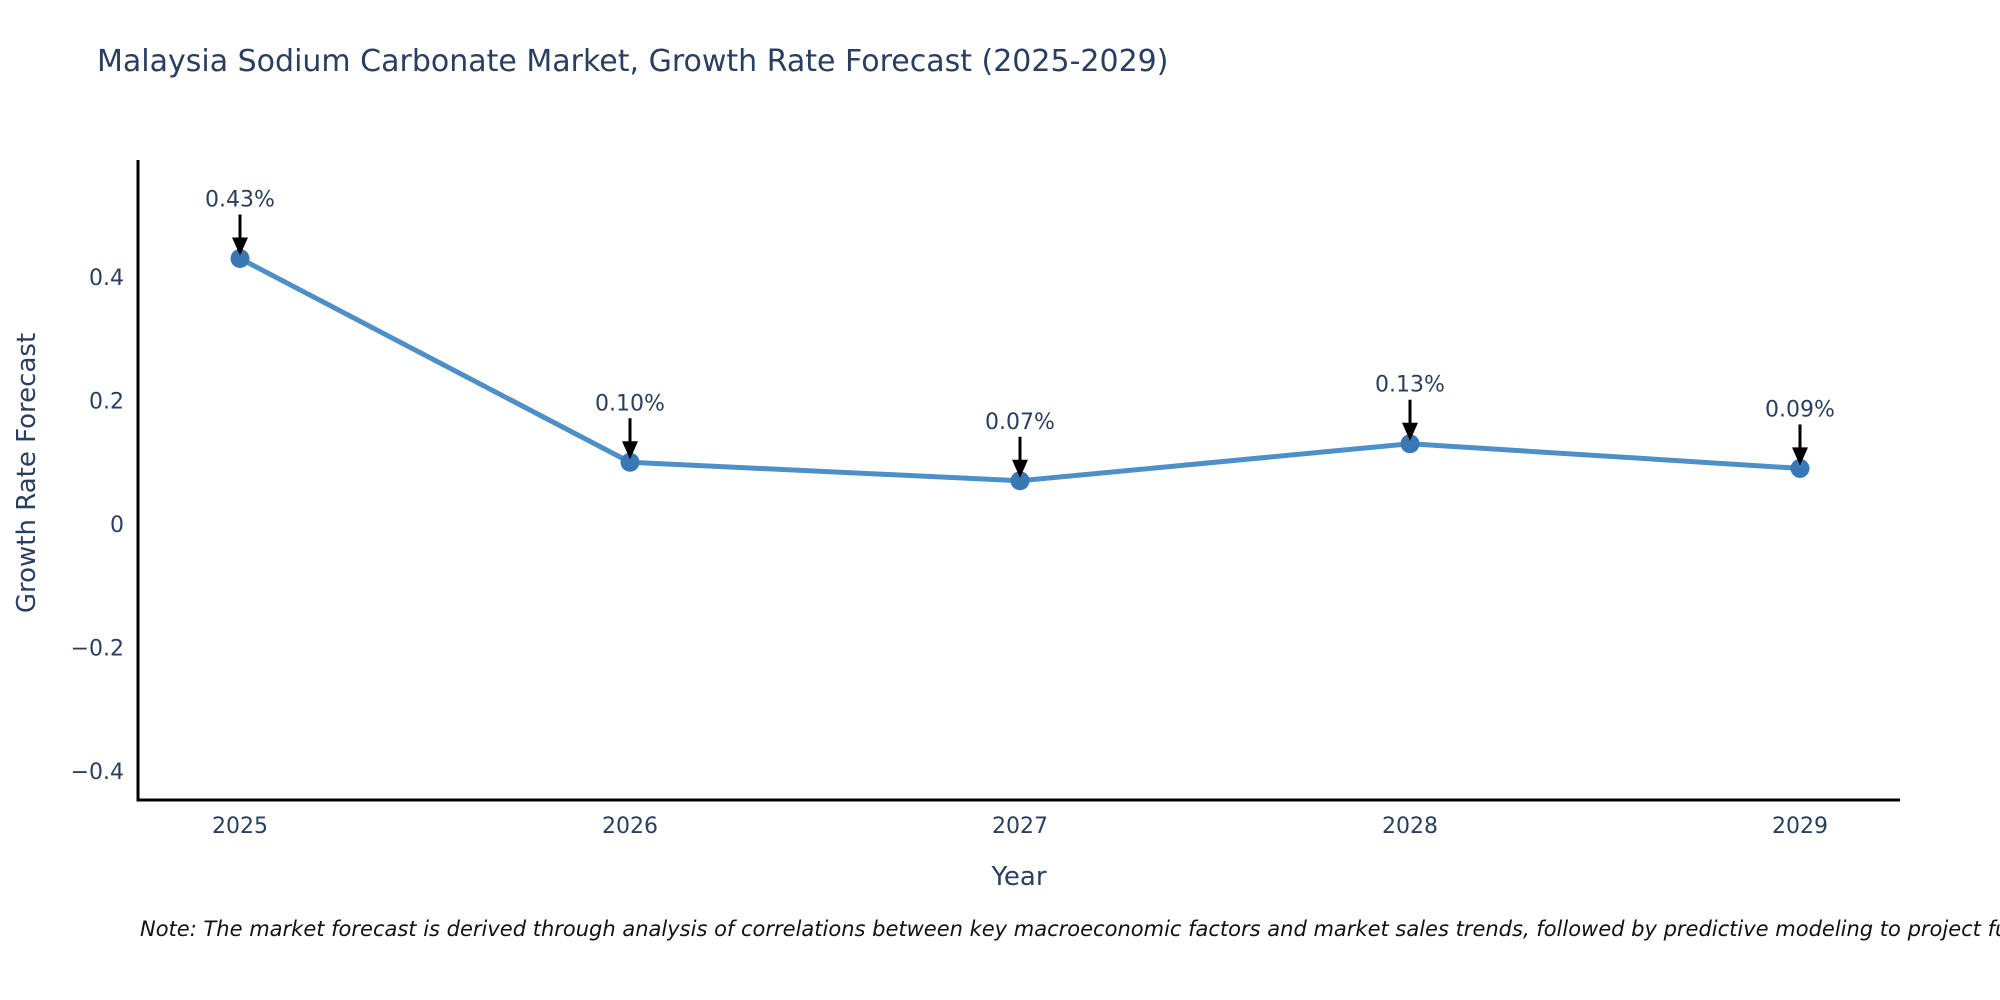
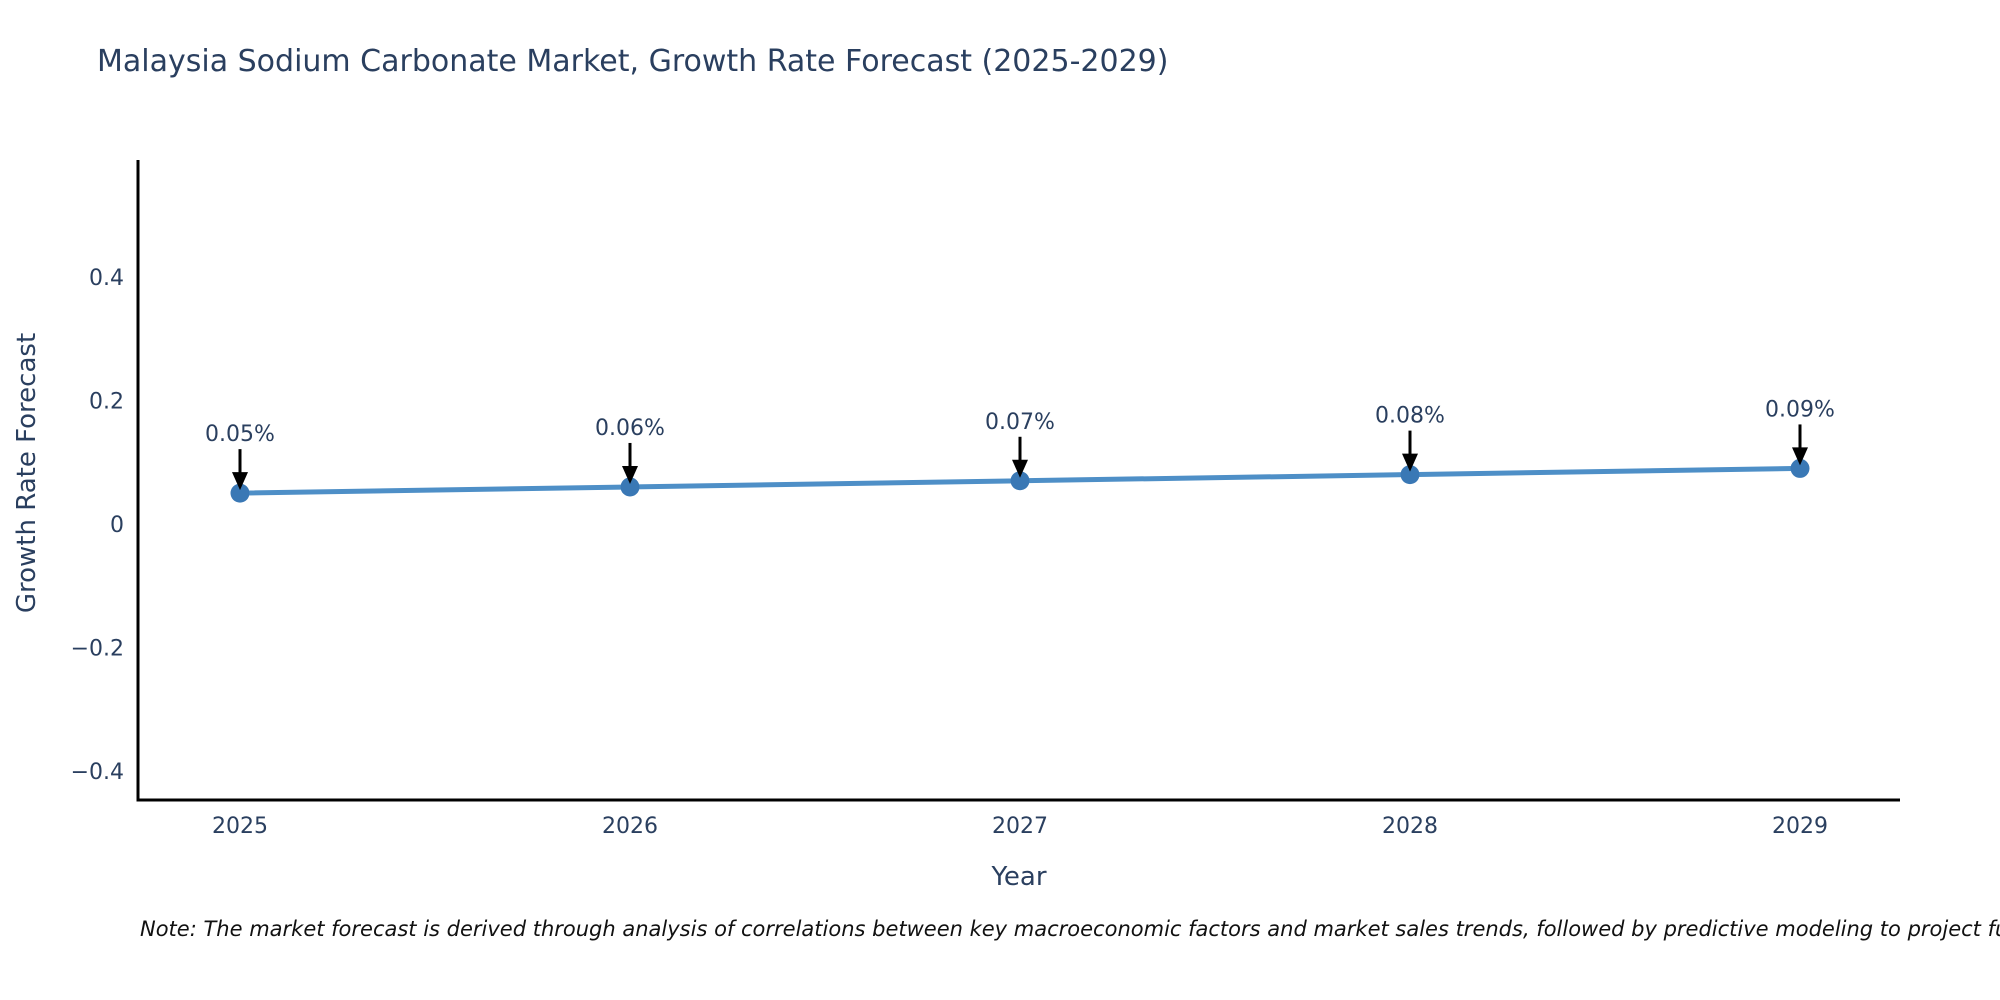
2025: 0.43% -> 0.05%
2026: 0.10% -> 0.06%
2028: 0.13% -> 0.08%
